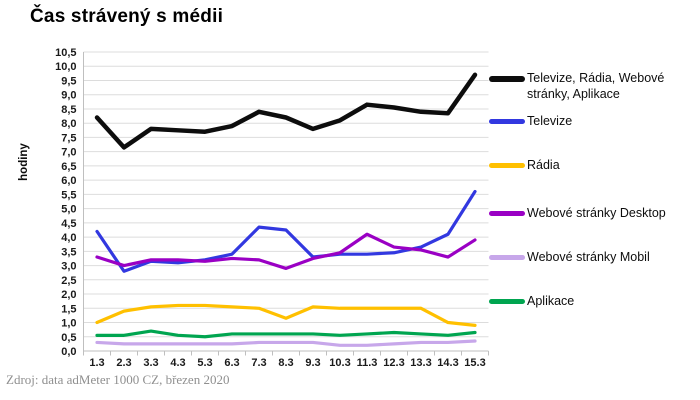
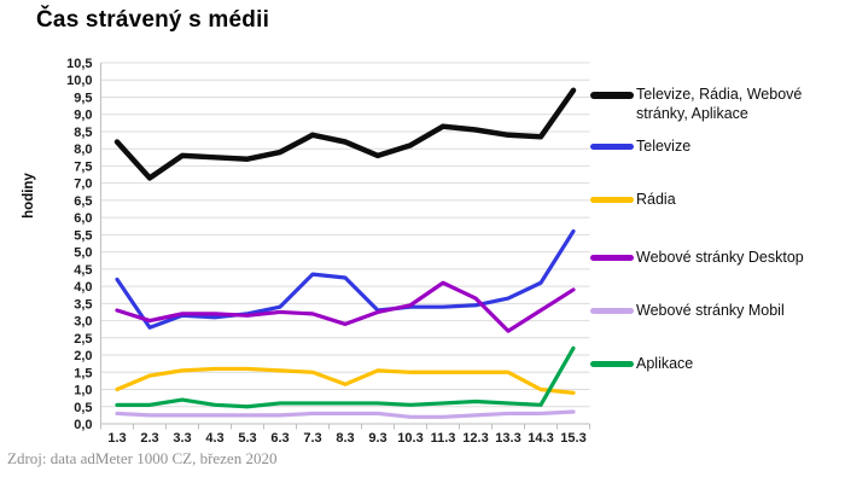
Webové stránky Desktop/13.3: 3,5 -> 2,7
Aplikace/15.3: 0,7 -> 2,2
